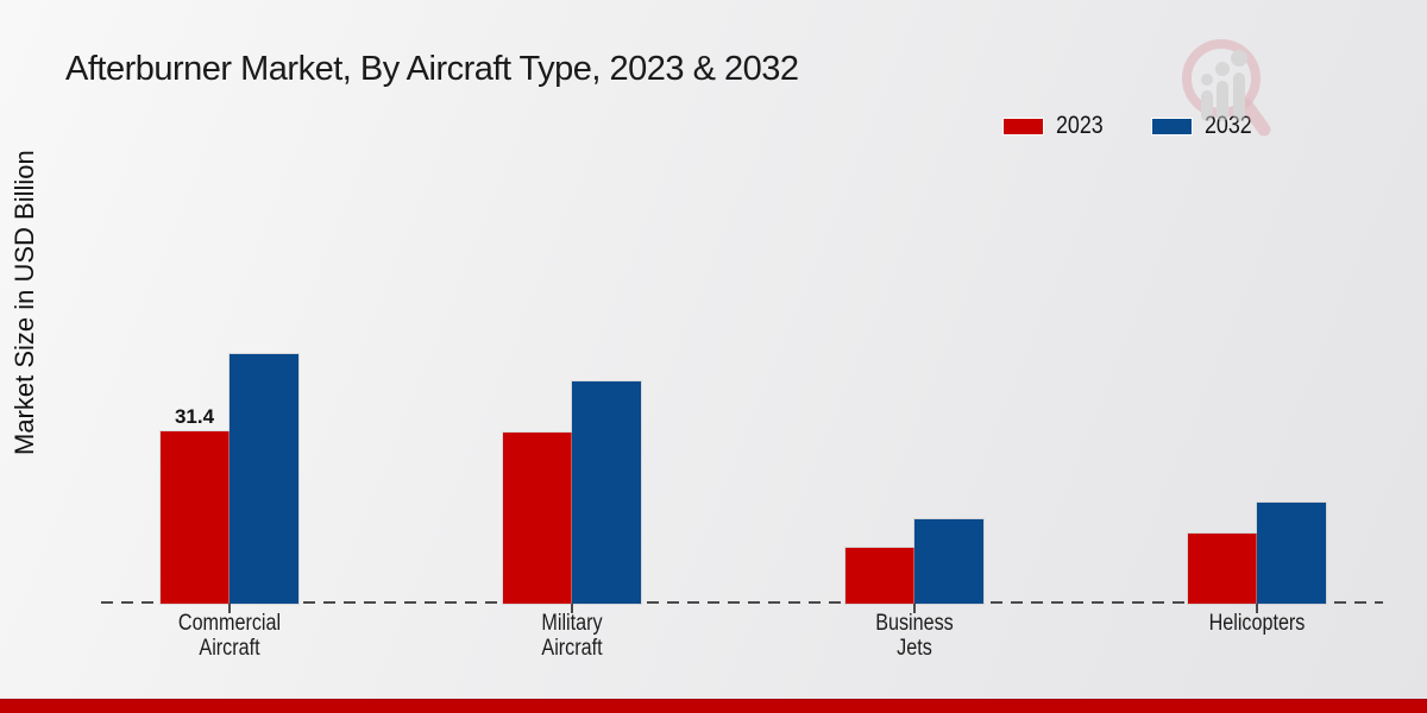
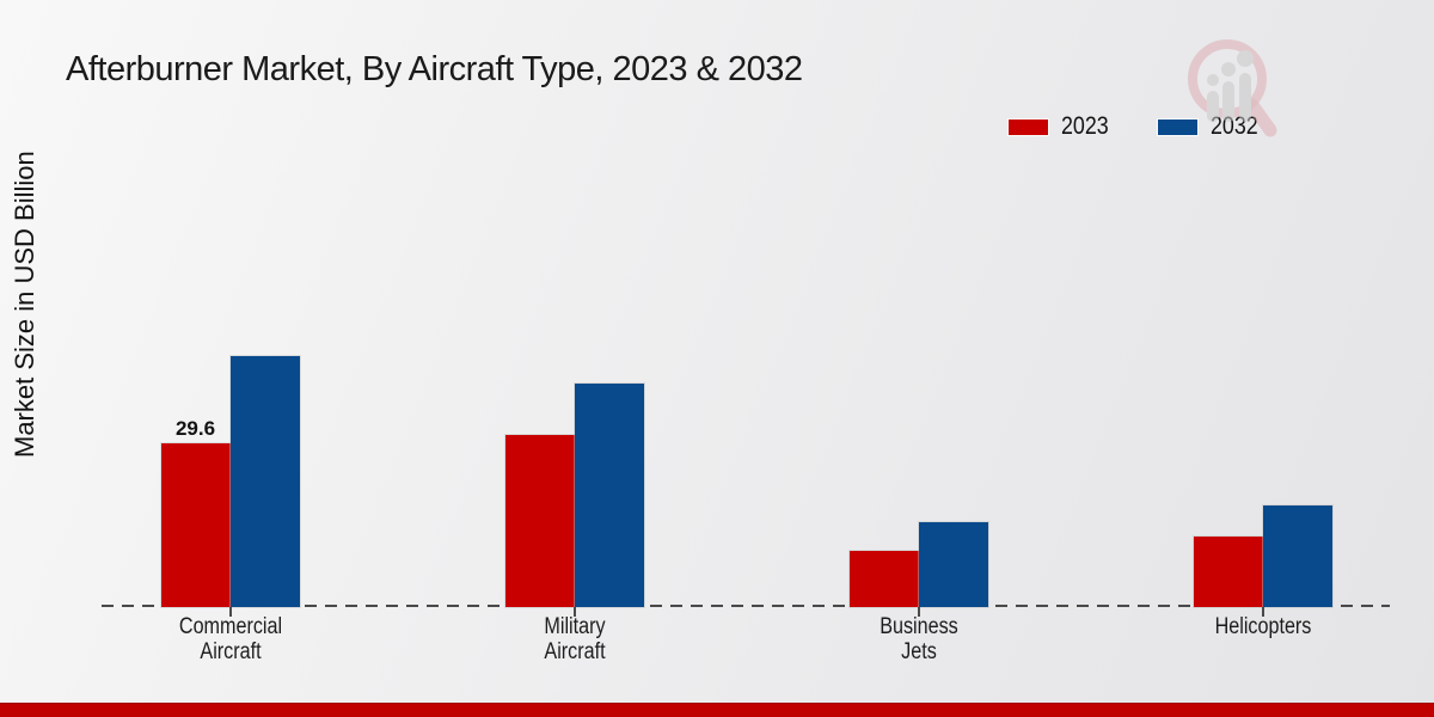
2023/Commercial Aircraft: 31.4 -> 29.6
